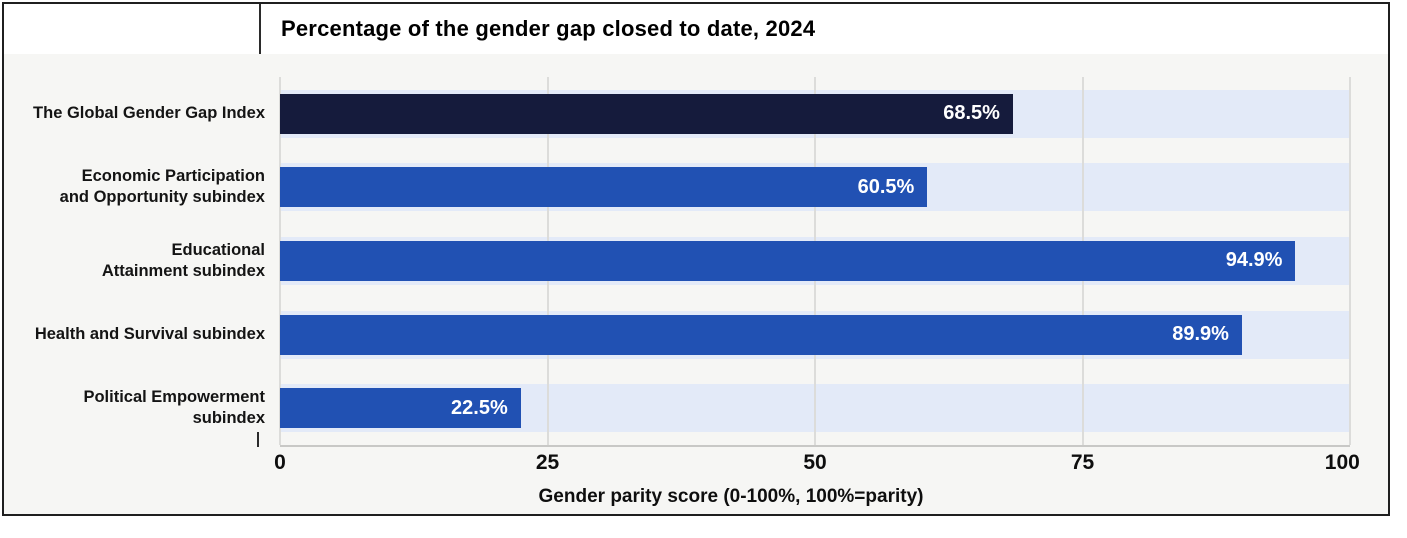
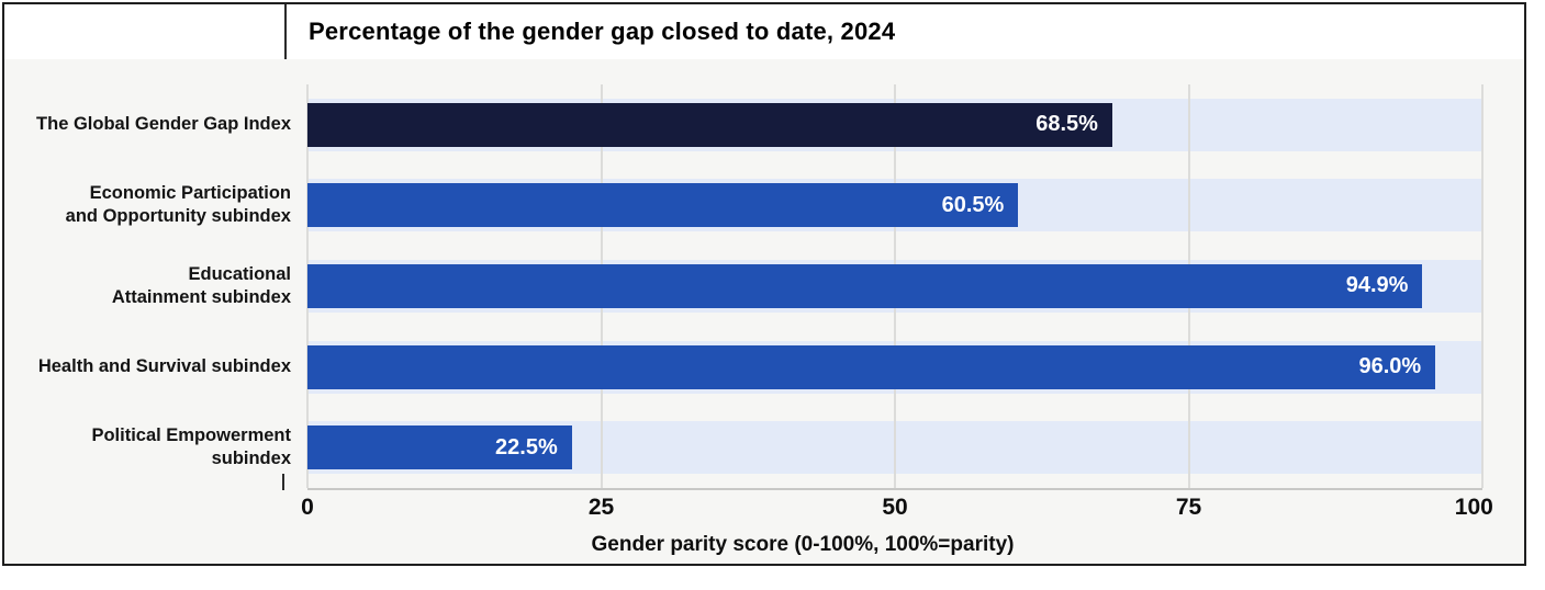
Health and Survival subindex: 89.9% -> 96.0%
